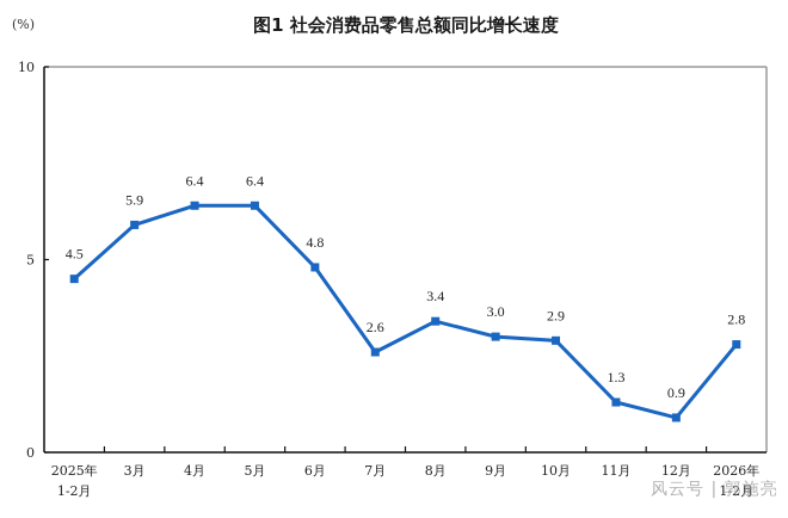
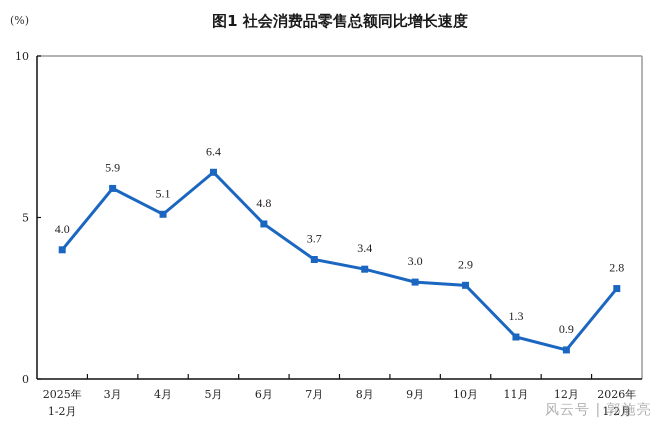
2025年 1-2月: 4.5 -> 4.0
4月: 6.4 -> 5.1
7月: 2.6 -> 3.7
